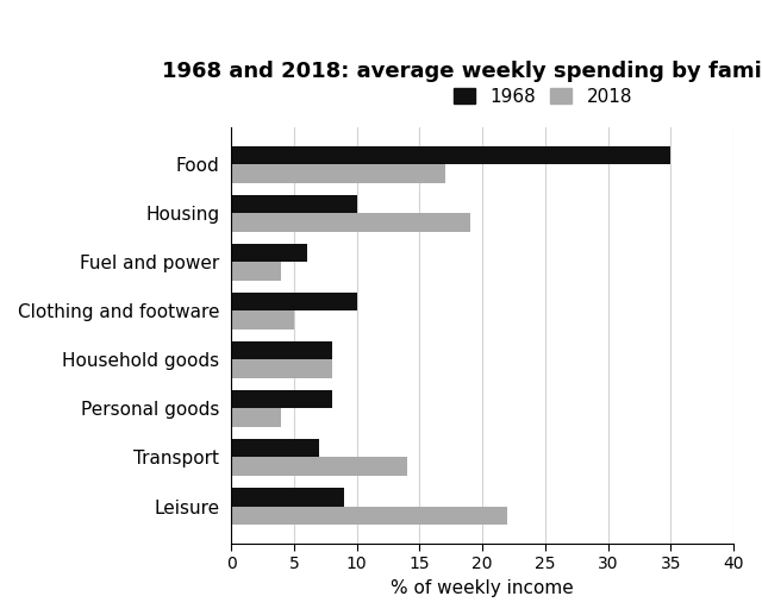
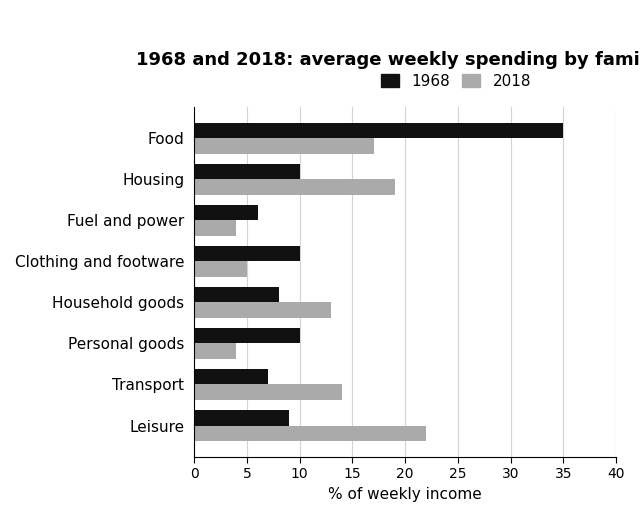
2018/Household goods: 8 -> 13
1968/Personal goods: 8 -> 10
